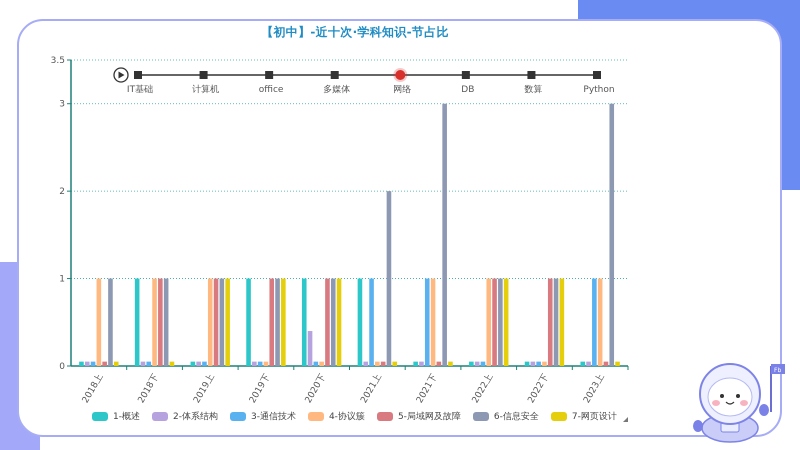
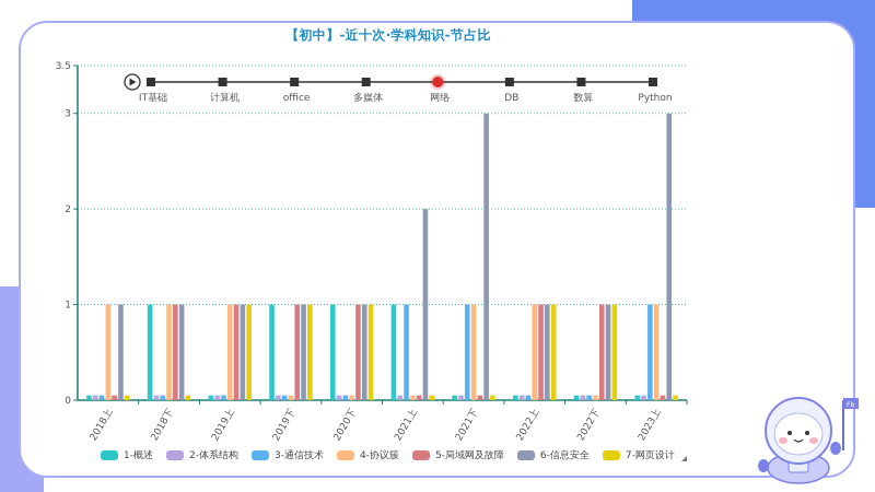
2-体系结构/2020下: 0.4 -> 0.1
